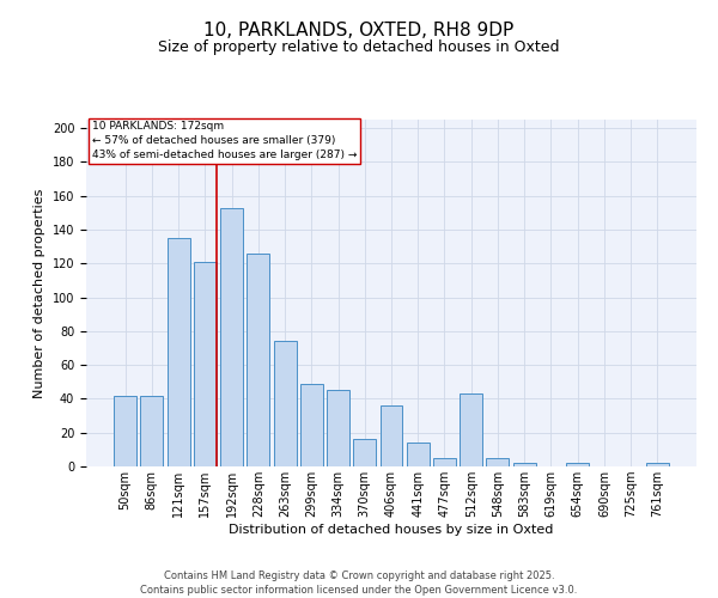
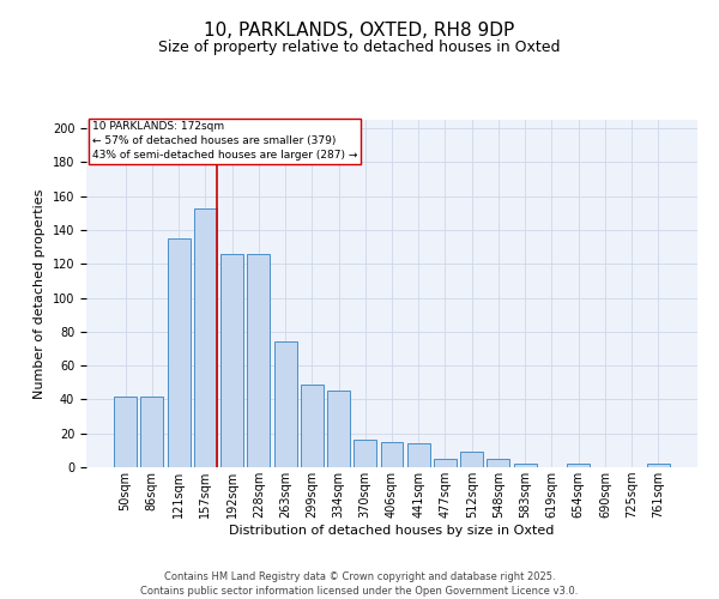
157sqm: 121 -> 153
192sqm: 153 -> 126
406sqm: 36 -> 15
512sqm: 43 -> 9
